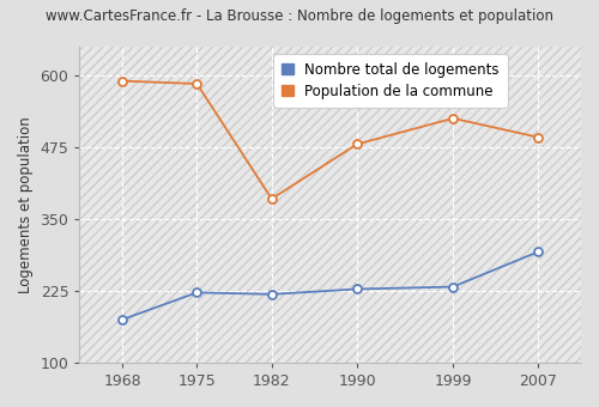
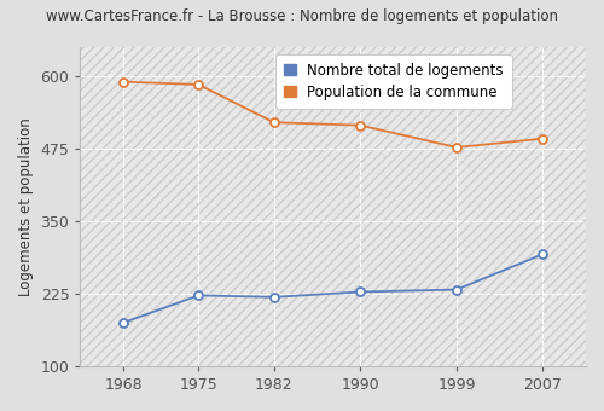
Population de la commune/1982: 385 -> 520
Population de la commune/1990: 480 -> 515
Population de la commune/1999: 525 -> 477
